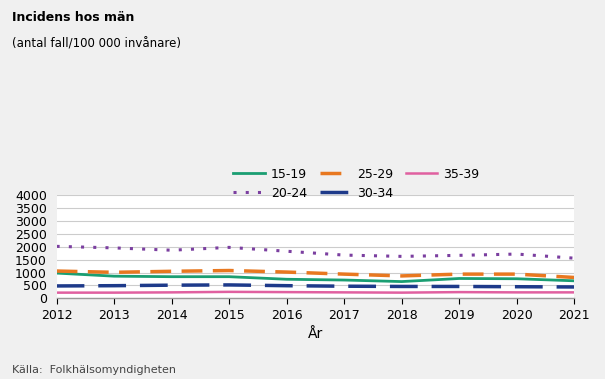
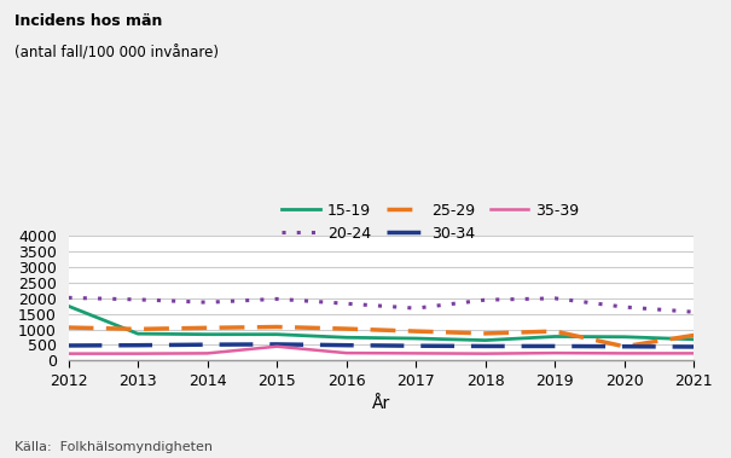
15-19/2012: 980 -> 1750
35-39/2015: 250 -> 450
20-24/2018: 1630 -> 1950
20-24/2019: 1670 -> 2000
25-29/2020: 940 -> 450
